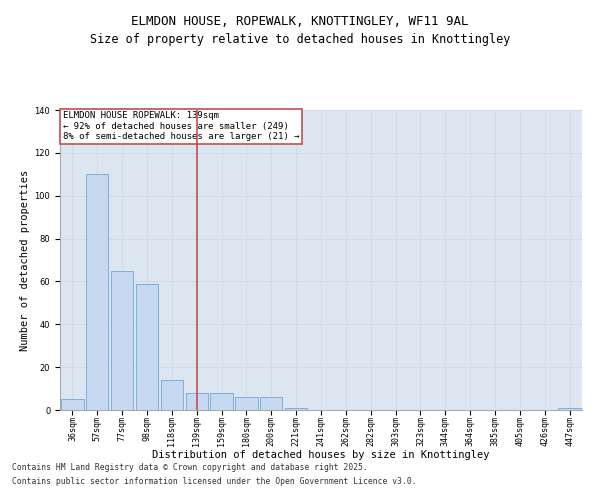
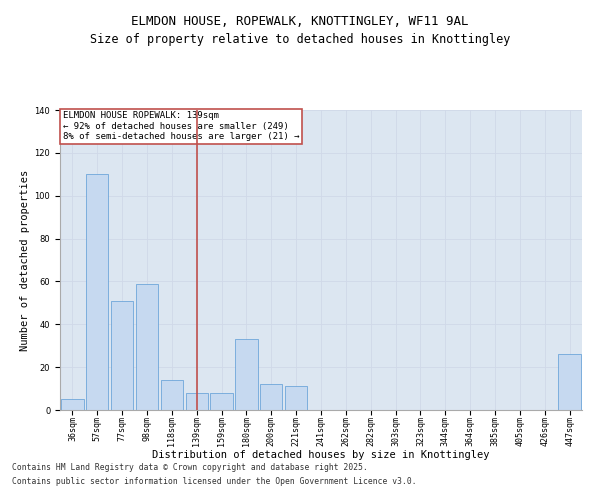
77sqm: 65 -> 51
180sqm: 6 -> 33
200sqm: 6 -> 12
221sqm: 1 -> 11
447sqm: 1 -> 26
